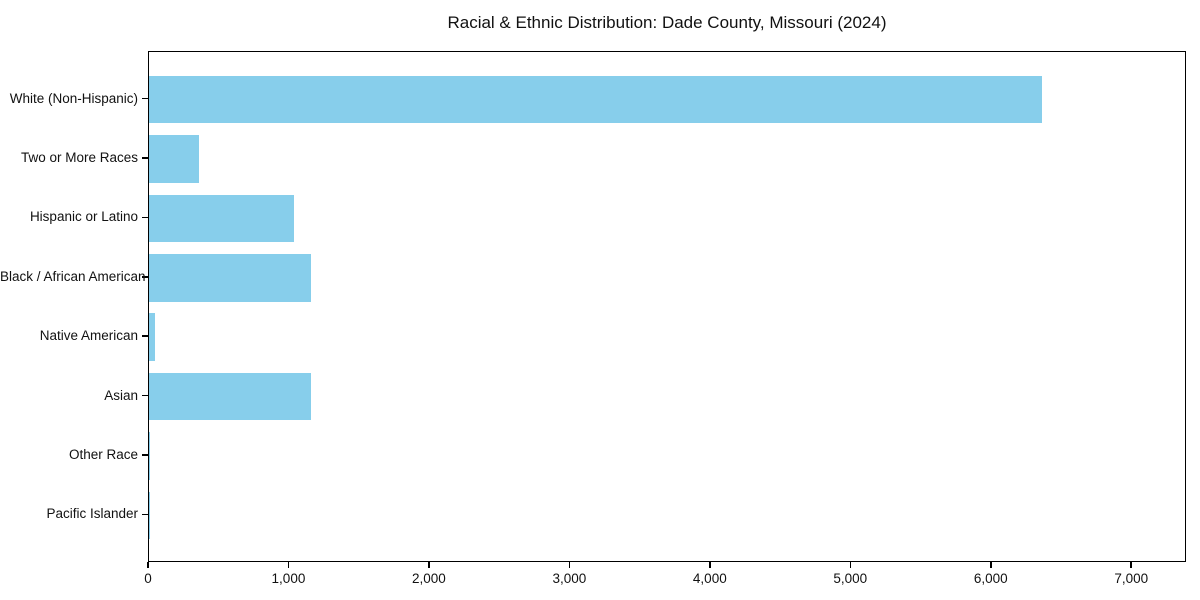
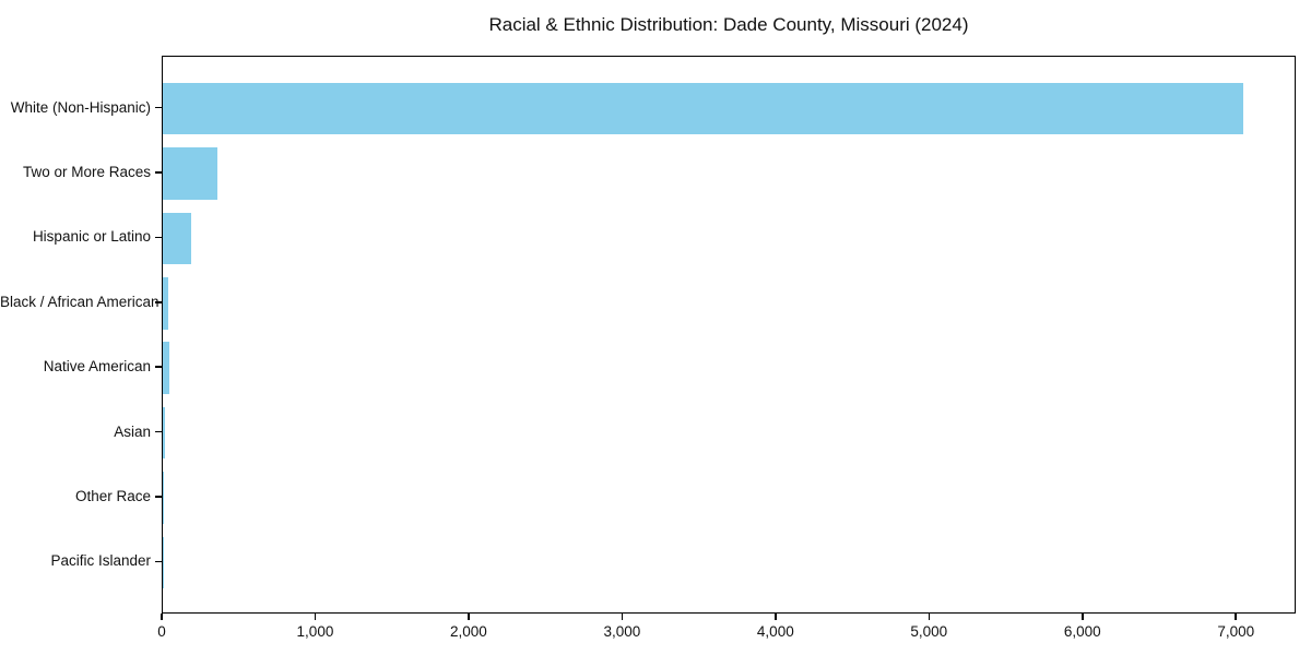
White (Non-Hispanic): 6360 -> 7040
Hispanic or Latino: 1030 -> 180
Black / African American: 1150 -> 30
Asian: 1150 -> 10
